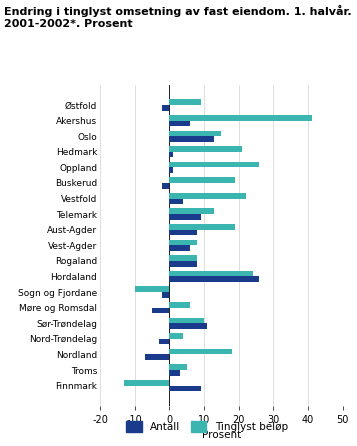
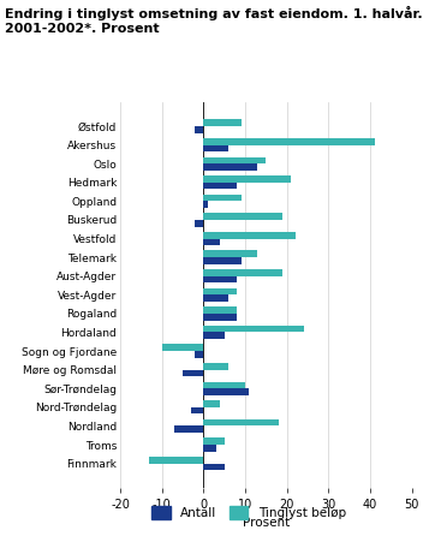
Antall/Hedmark: 1 -> 8
Tinglyst beløp/Oppland: 26 -> 9
Antall/Hordaland: 26 -> 5
Antall/Finnmark: 9 -> 5
